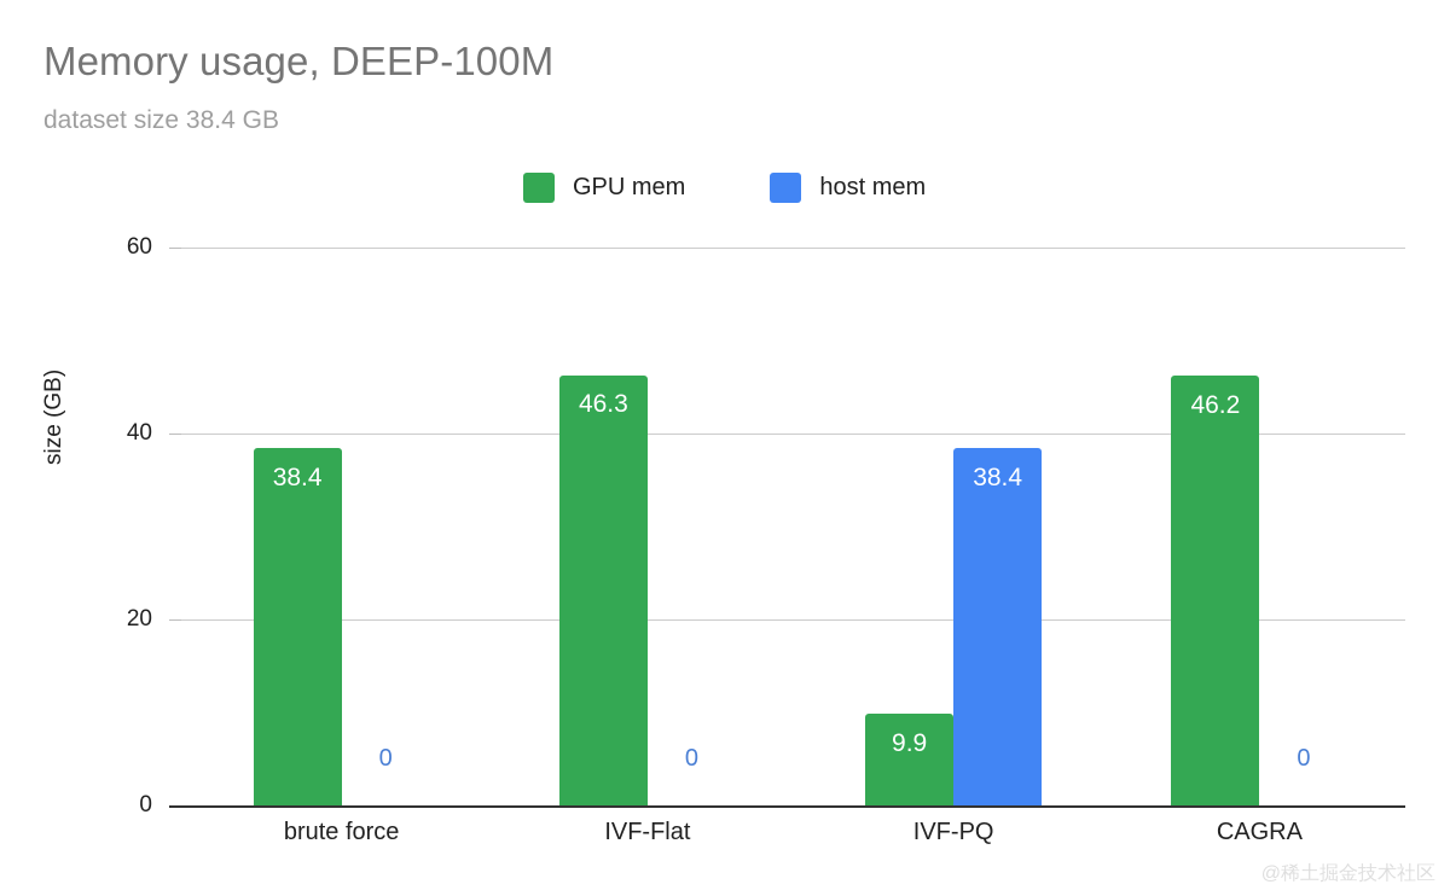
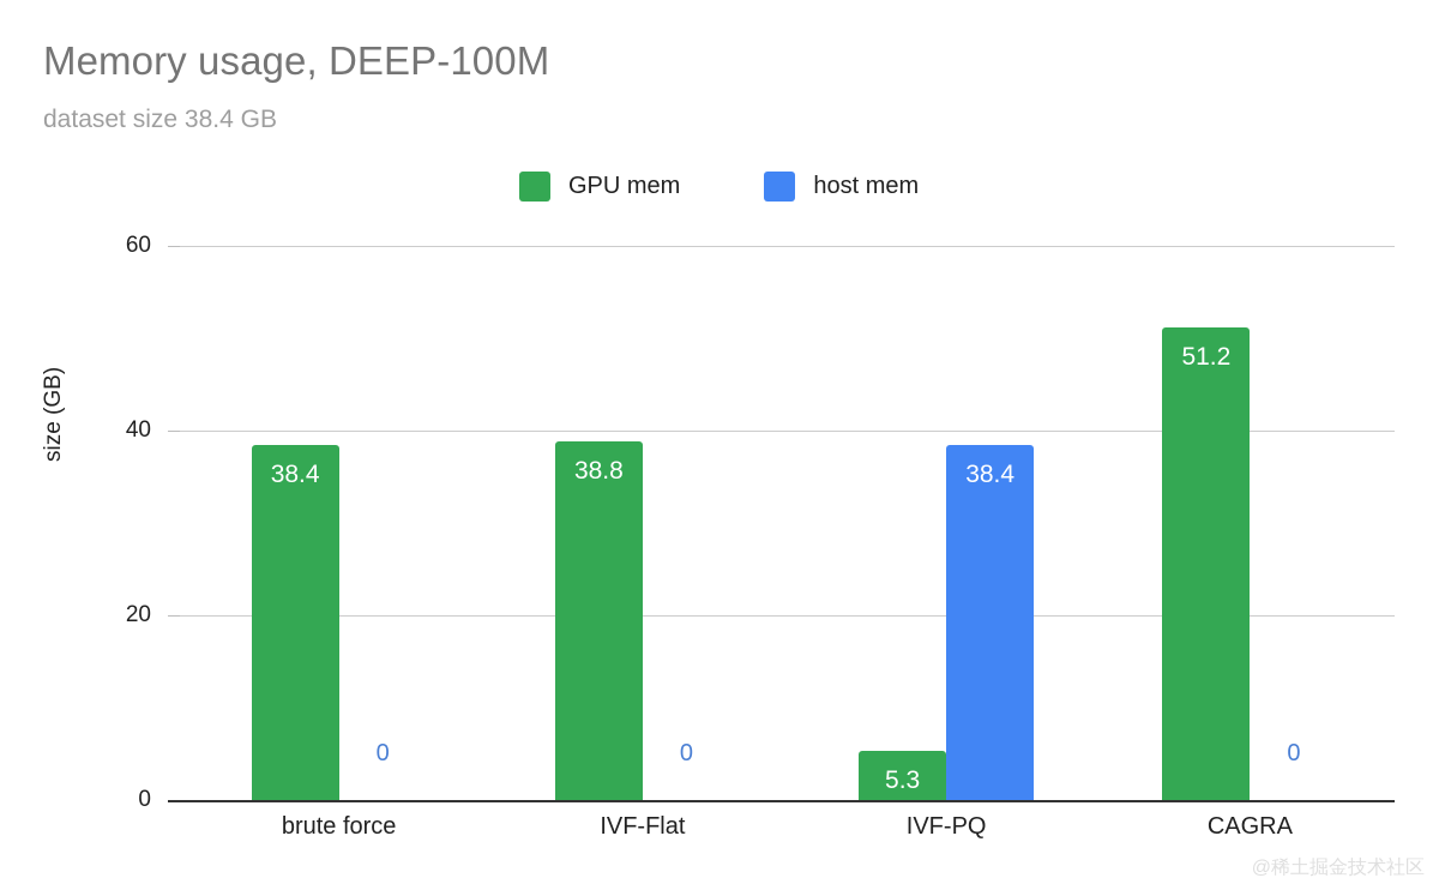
GPU mem/IVF-Flat: 46.3 -> 38.8
GPU mem/IVF-PQ: 9.9 -> 5.3
GPU mem/CAGRA: 46.2 -> 51.2
